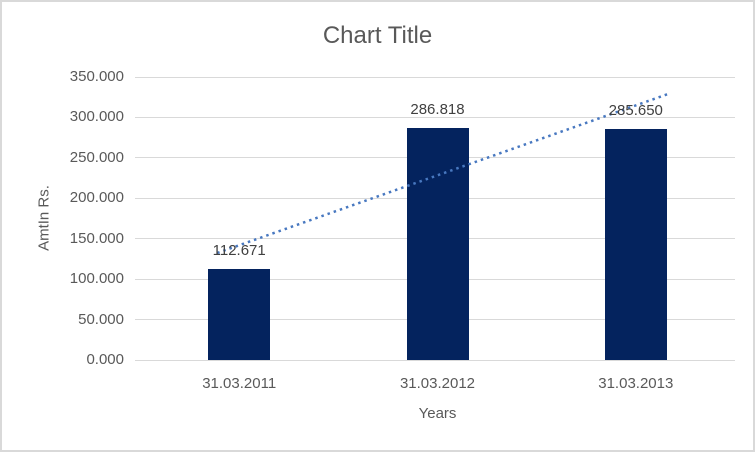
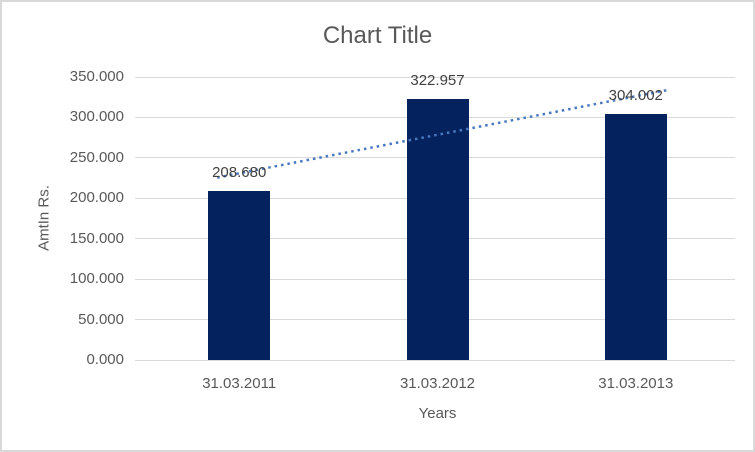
31.03.2011: 112.671 -> 208.680
31.03.2012: 286.818 -> 322.957
31.03.2013: 285.650 -> 304.002
